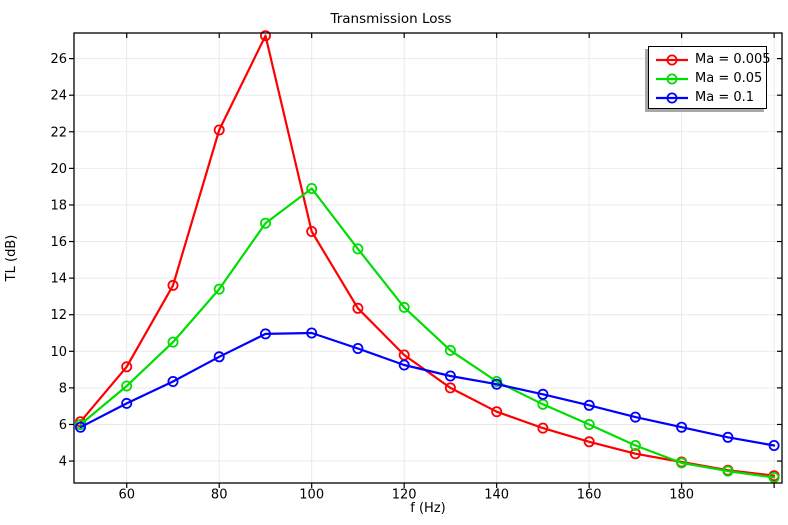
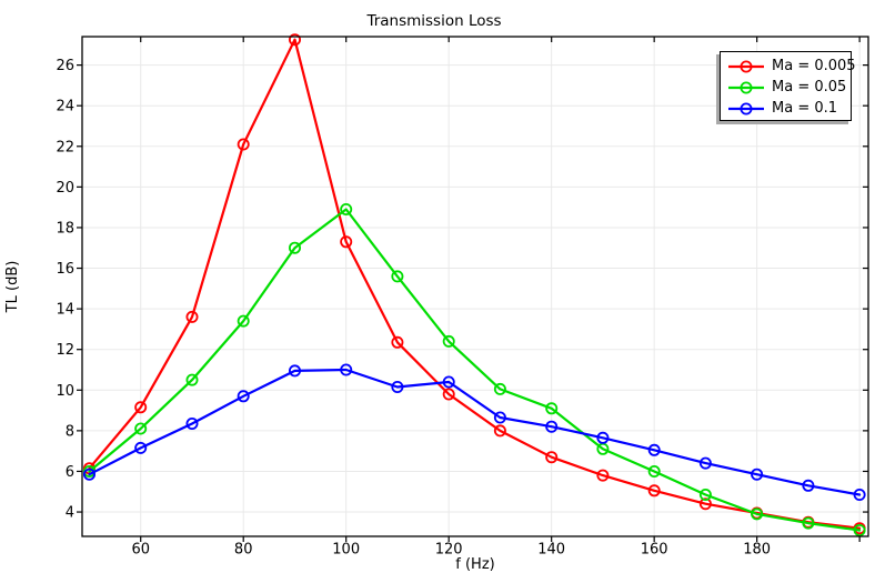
Ma = 0.005/100: 16.6 -> 17.3
Ma = 0.1/120: 9.2 -> 10.4
Ma = 0.05/140: 8.3 -> 9.1
